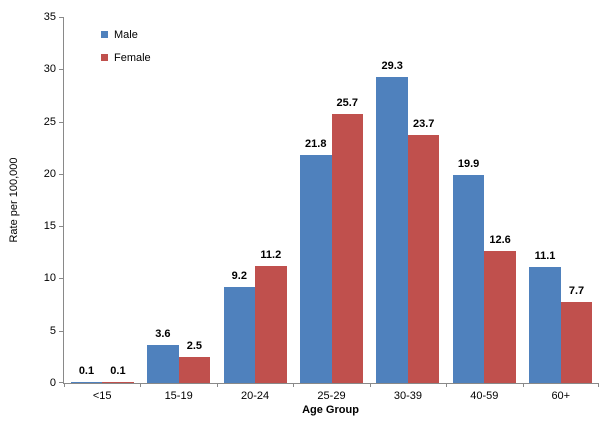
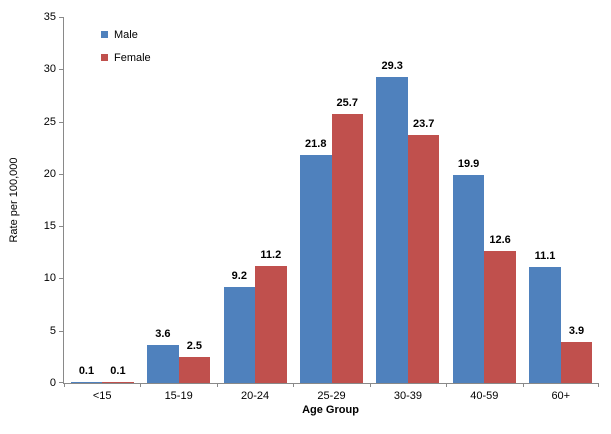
Female/60+: 7.7 -> 3.9
